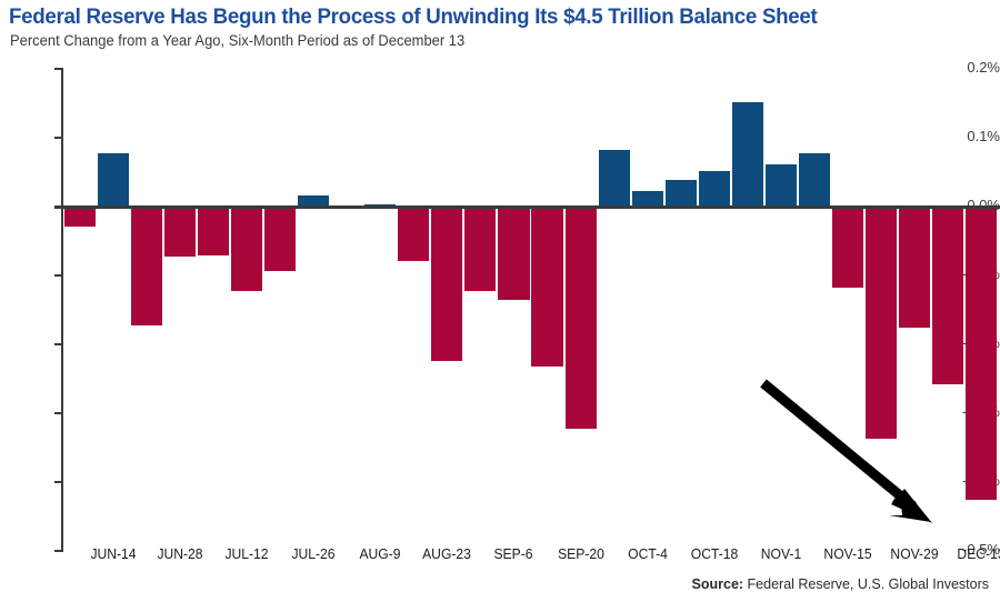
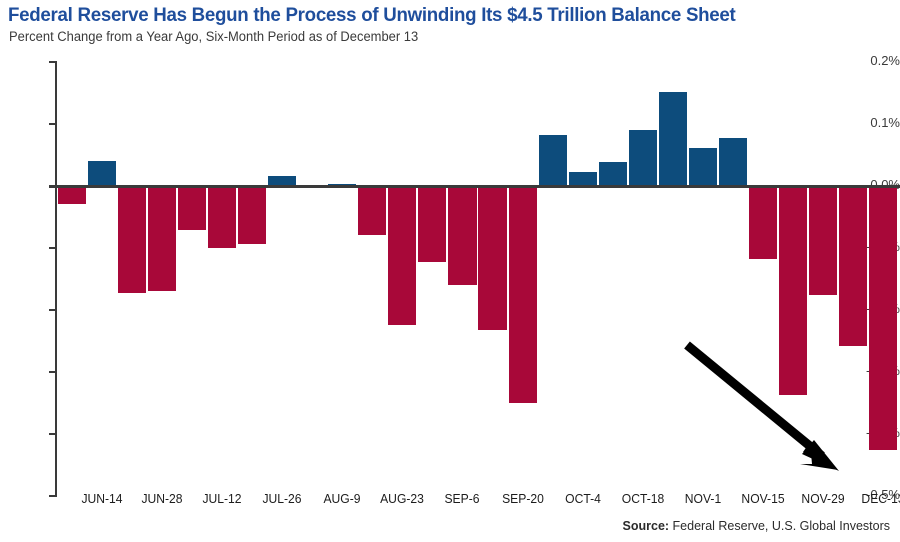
JUN-14: 0.08% -> 0.04%
JUN-28: -0.07% -> -0.17%
JUL-12: -0.12% -> -0.10%
SEP-6: -0.14% -> -0.16%
SEP-20: -0.32% -> -0.35%
OCT-18: 0.05% -> 0.09%
